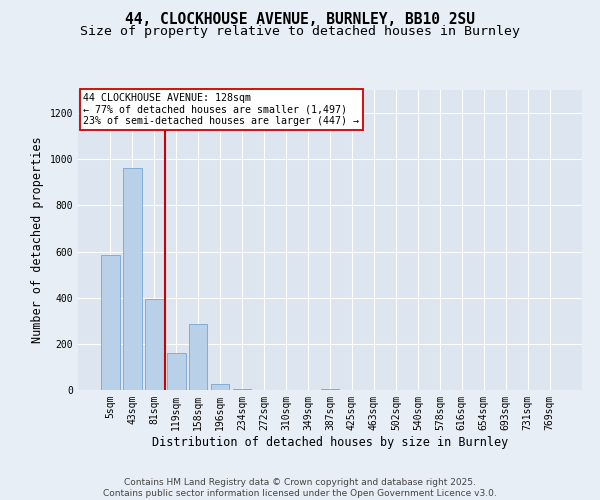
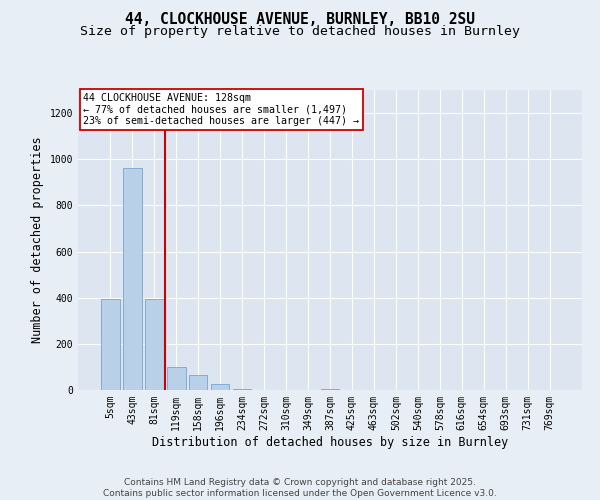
5sqm: 585 -> 395
119sqm: 160 -> 100
158sqm: 285 -> 65
